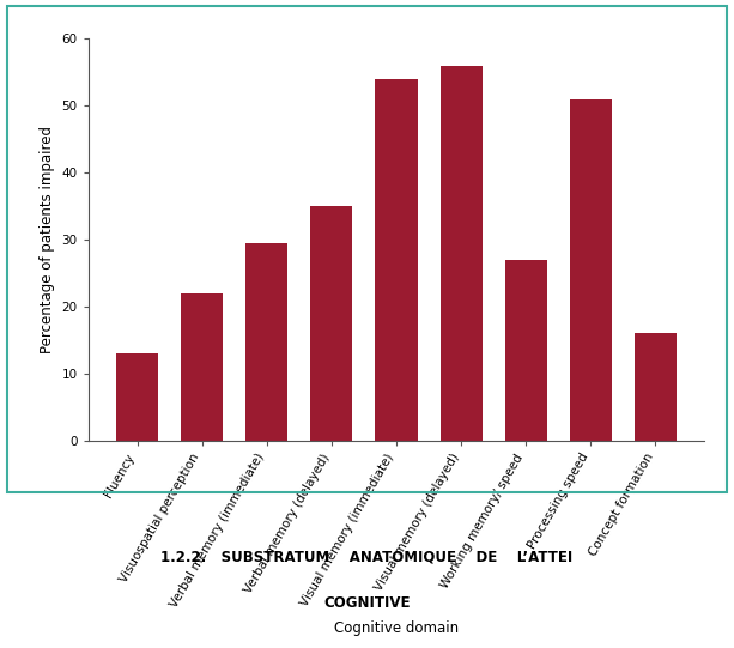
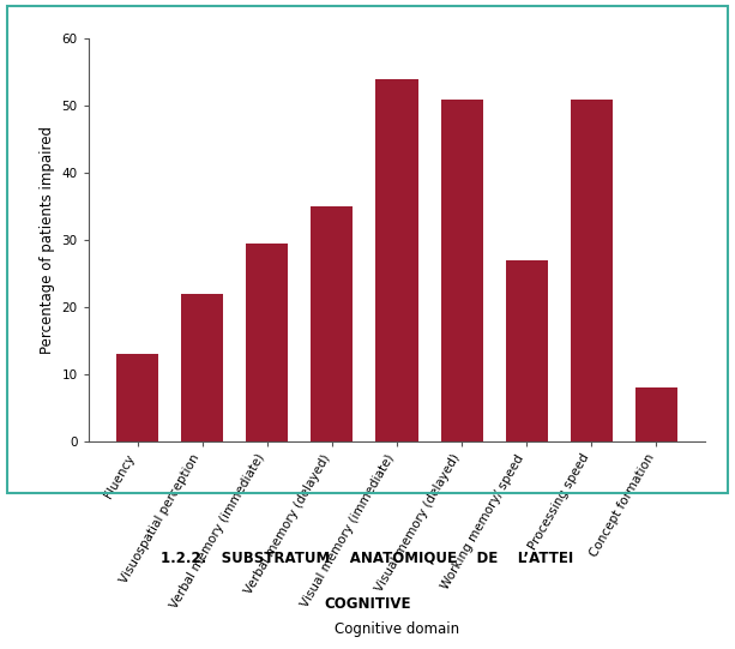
Visual memory (delayed): 56.0 -> 51.0
Concept formation: 16.0 -> 8.0
